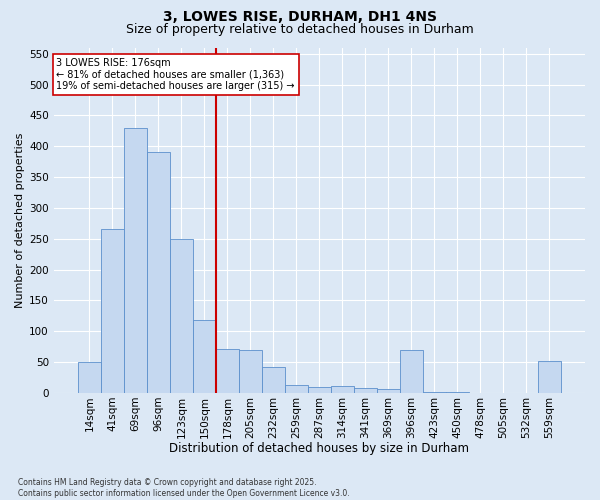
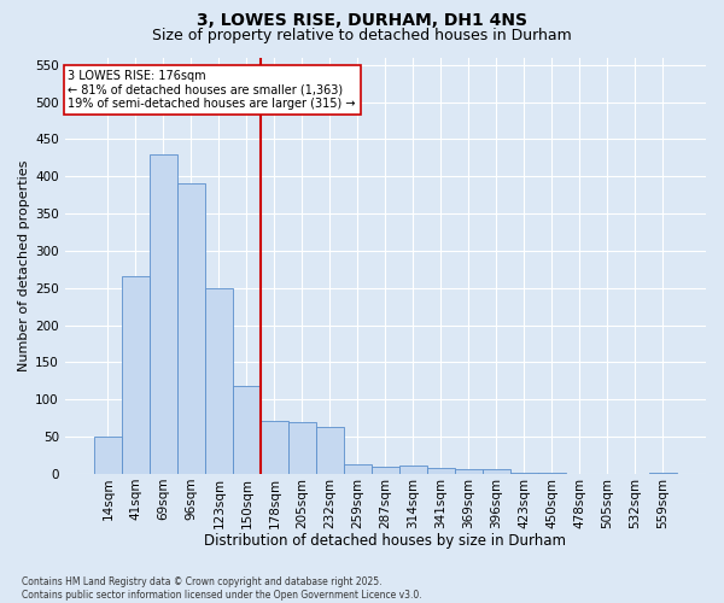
232sqm: 42 -> 63
396sqm: 70 -> 6
559sqm: 52 -> 1
